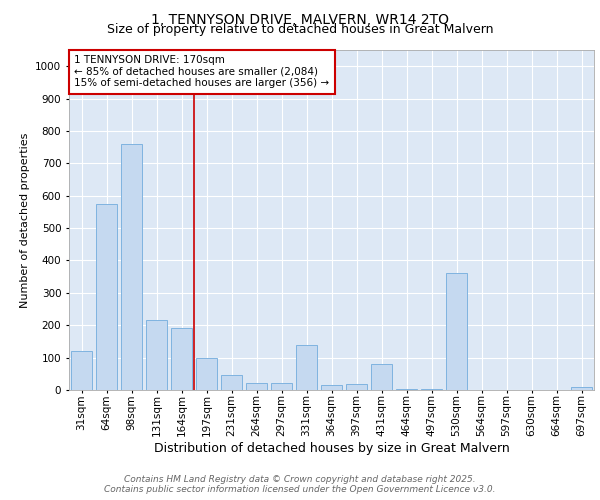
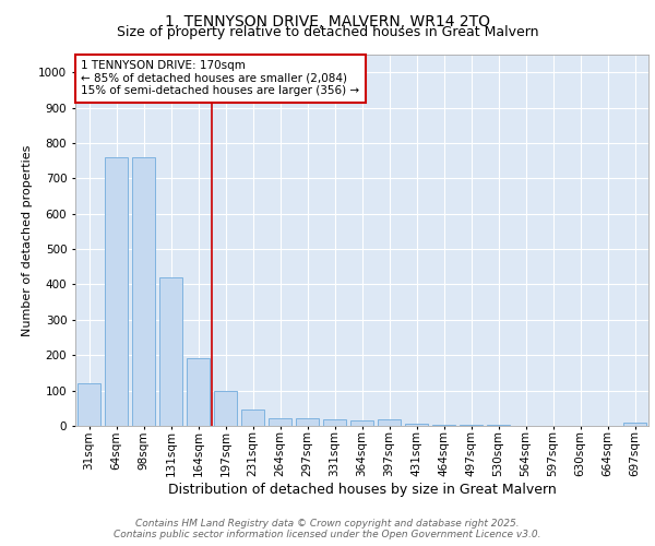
64sqm: 575 -> 760
131sqm: 215 -> 420
331sqm: 140 -> 18
431sqm: 80 -> 5
530sqm: 360 -> 2
